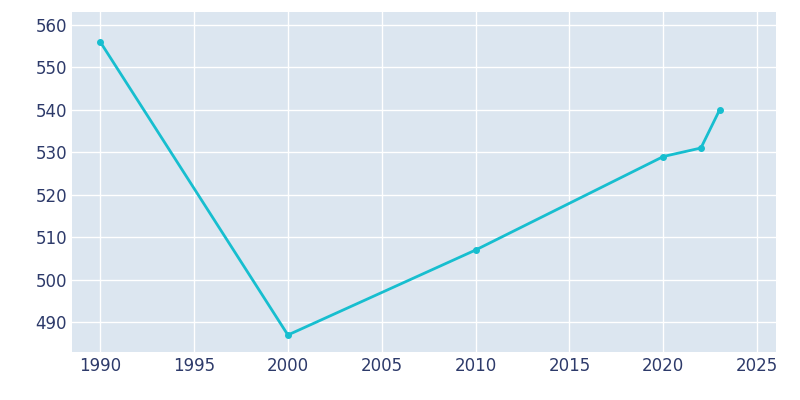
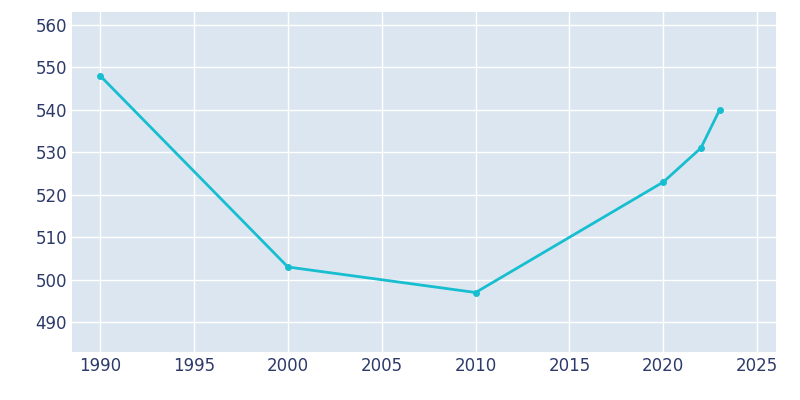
1990: 556 -> 548
2000: 487 -> 503
2010: 507 -> 497
2020: 529 -> 523
